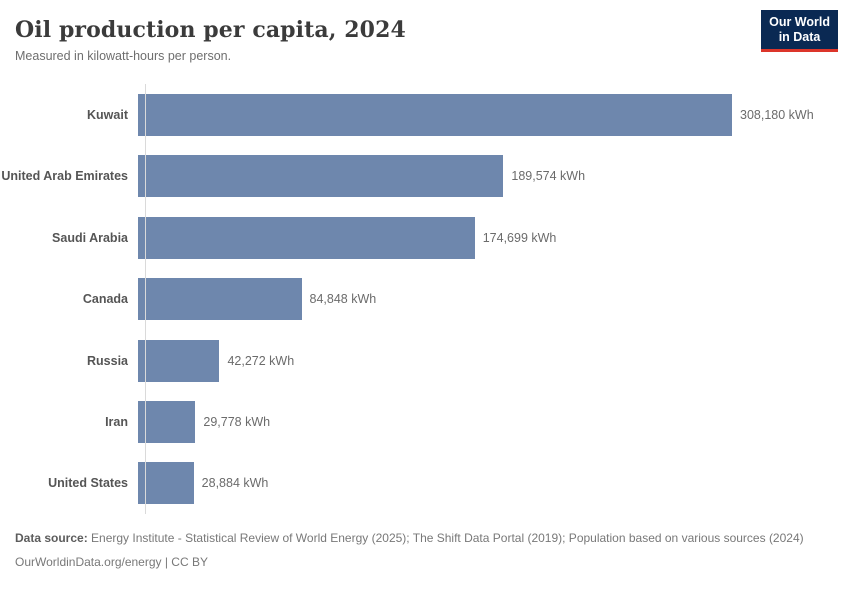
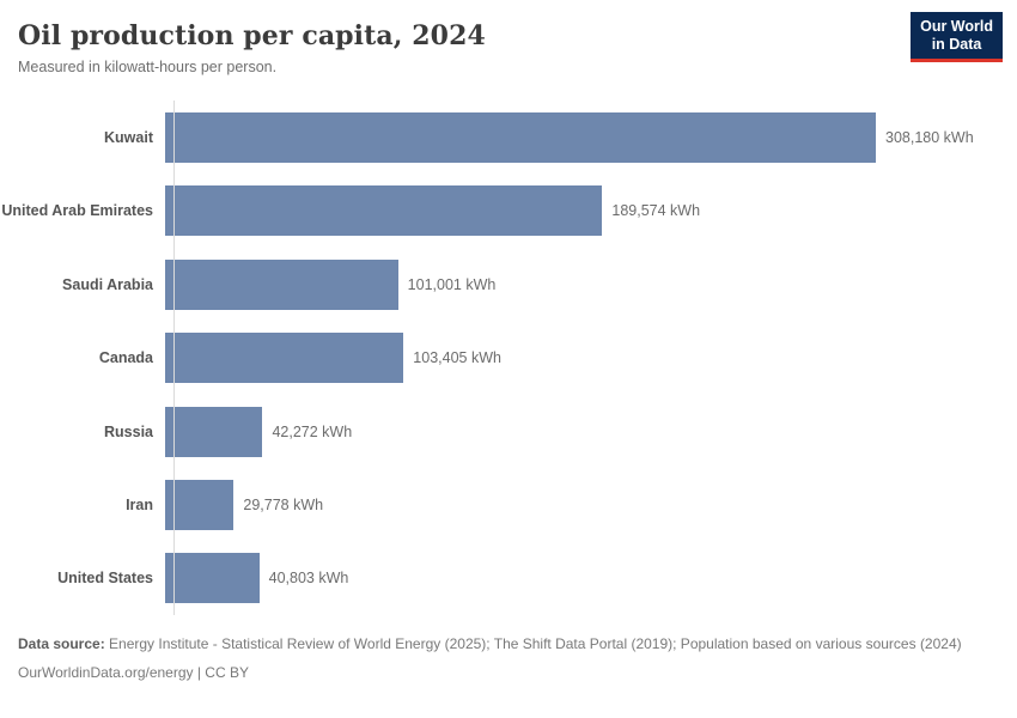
Saudi Arabia: 174,699 -> 101,001
Canada: 84,848 -> 103,405
United States: 28,884 -> 40,803
